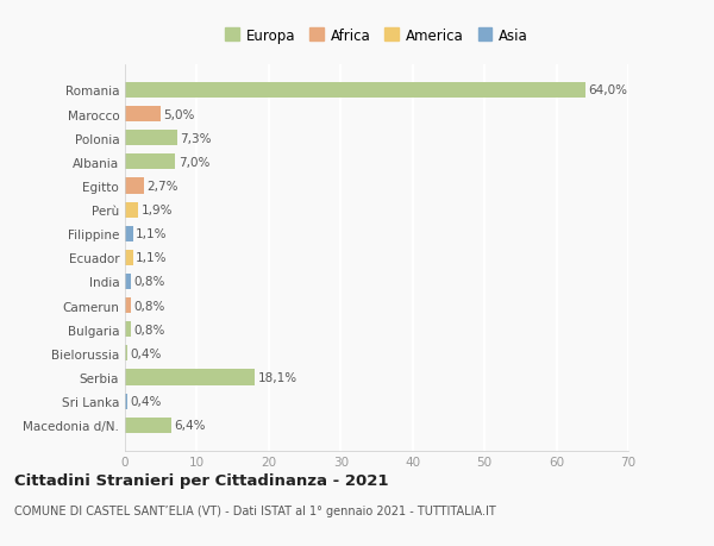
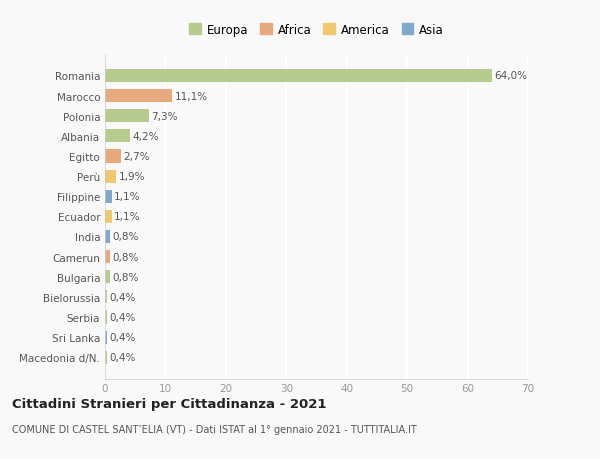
Marocco: 5,0% -> 11,1%
Albania: 7,0% -> 4,2%
Serbia: 18,1% -> 0,4%
Macedonia d/N.: 6,4% -> 0,4%
